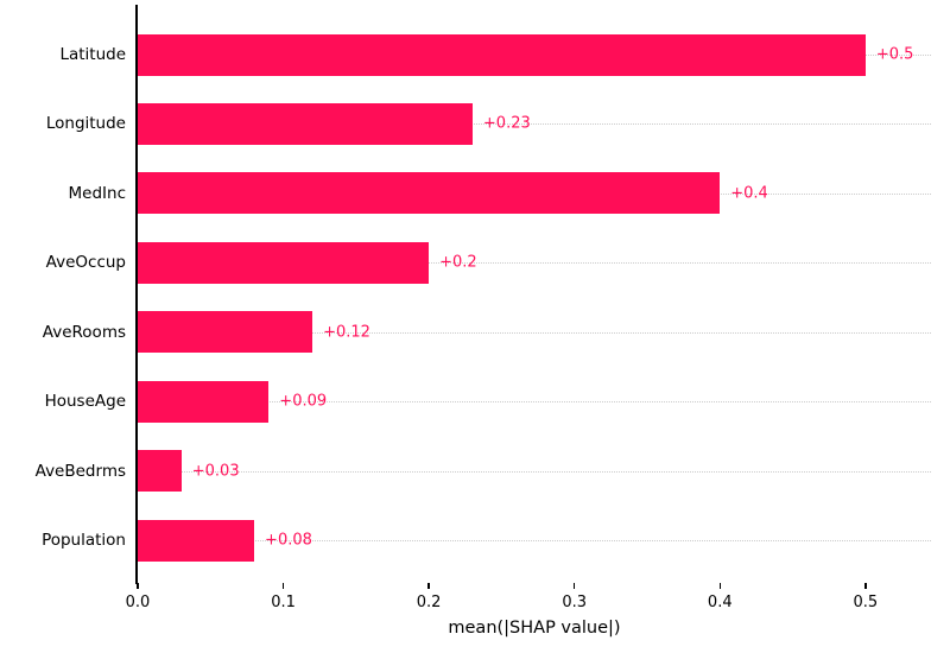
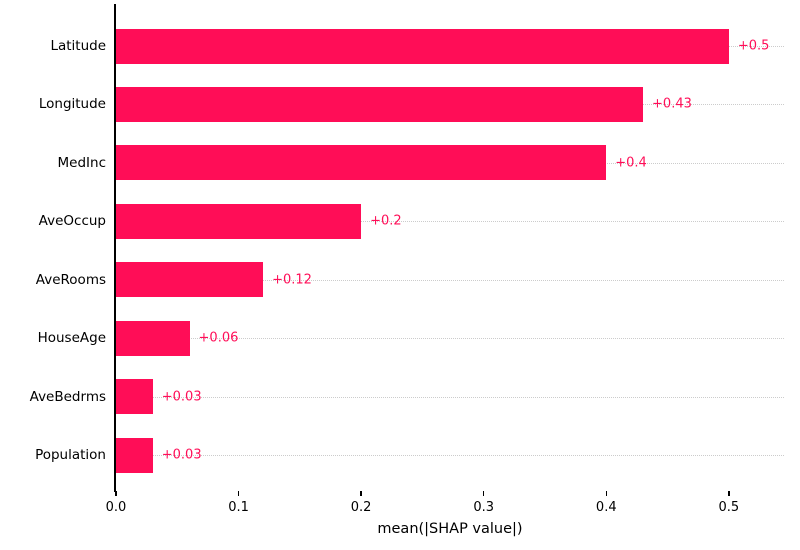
Longitude: +0.23 -> +0.43
HouseAge: +0.09 -> +0.06
Population: +0.08 -> +0.03
